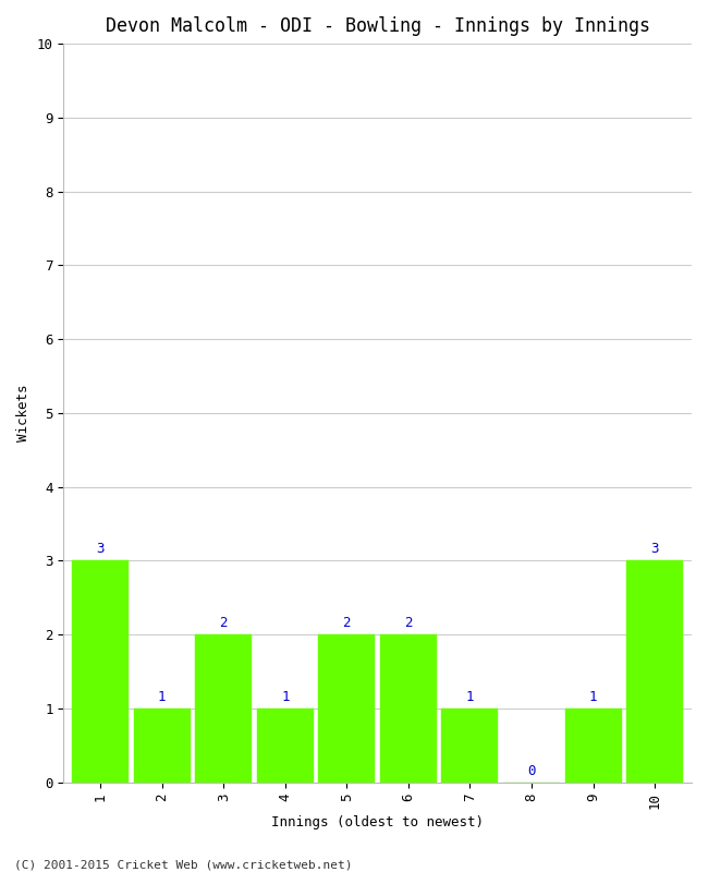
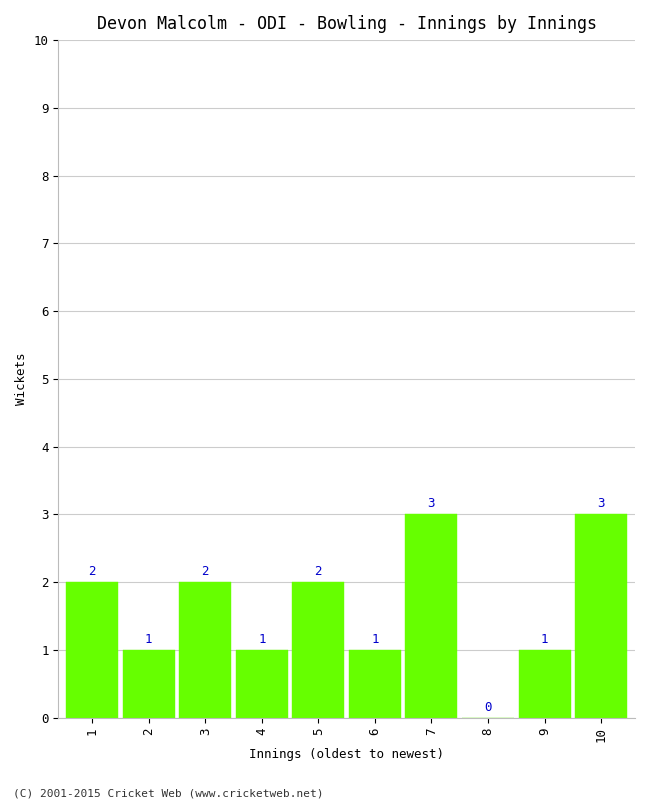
1: 3 -> 2
6: 2 -> 1
7: 1 -> 3
